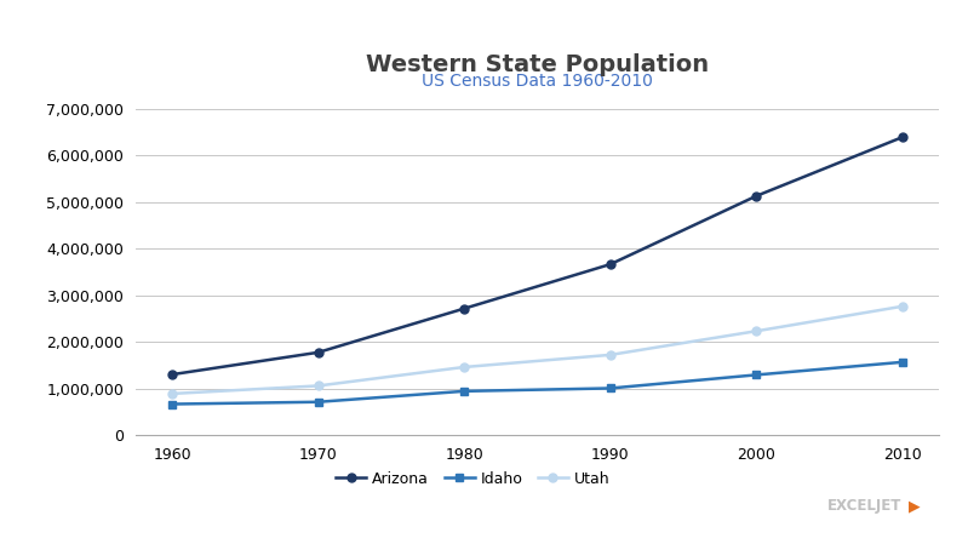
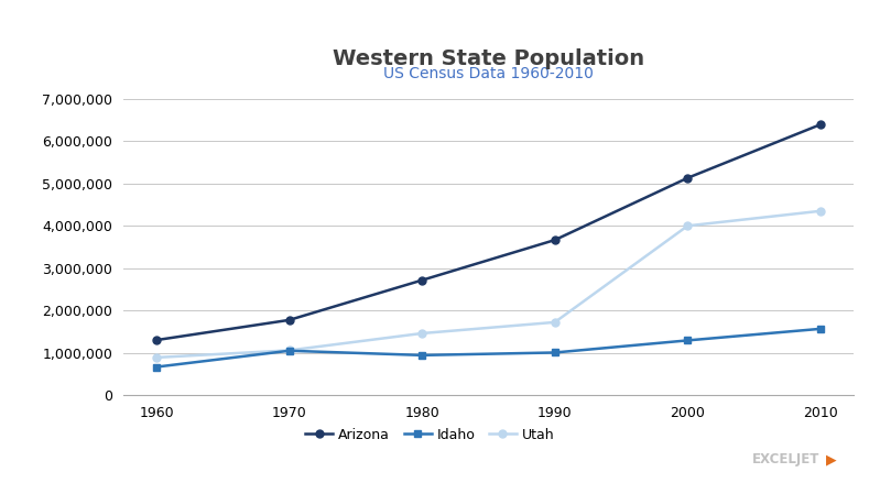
Idaho/1970: 710,000 -> 1,050,000
Utah/2000: 2,230,000 -> 4,000,000
Utah/2010: 2,760,000 -> 4,350,000
